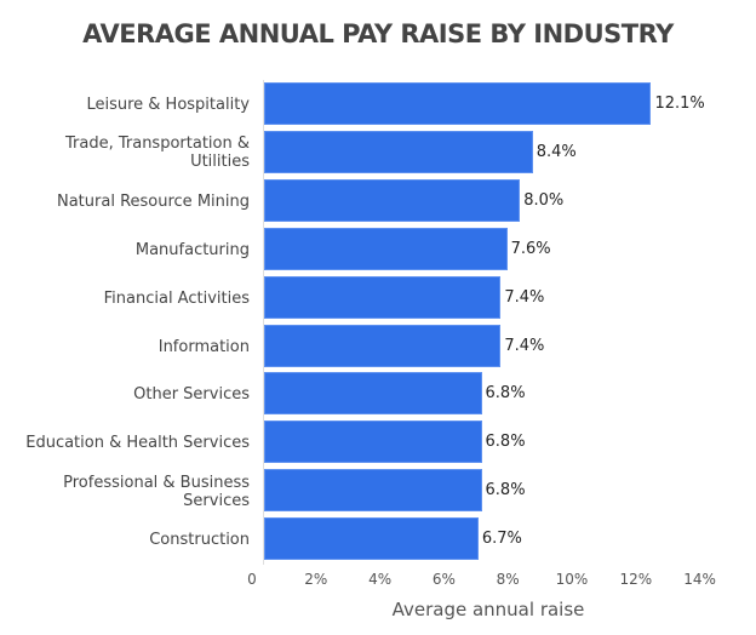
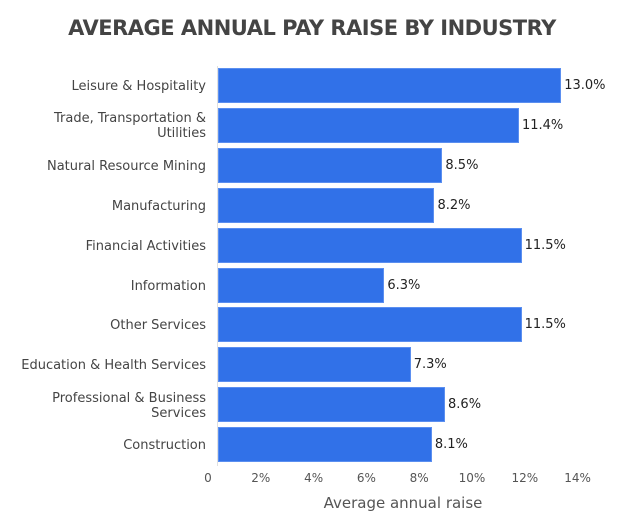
Leisure & Hospitality: 12.1% -> 13.0%
Trade, Transportation & Utilities: 8.4% -> 11.4%
Natural Resource Mining: 8.0% -> 8.5%
Manufacturing: 7.6% -> 8.2%
Financial Activities: 7.4% -> 11.5%
Information: 7.4% -> 6.3%
Other Services: 6.8% -> 11.5%
Education & Health Services: 6.8% -> 7.3%
Professional & Business Services: 6.8% -> 8.6%
Construction: 6.7% -> 8.1%
